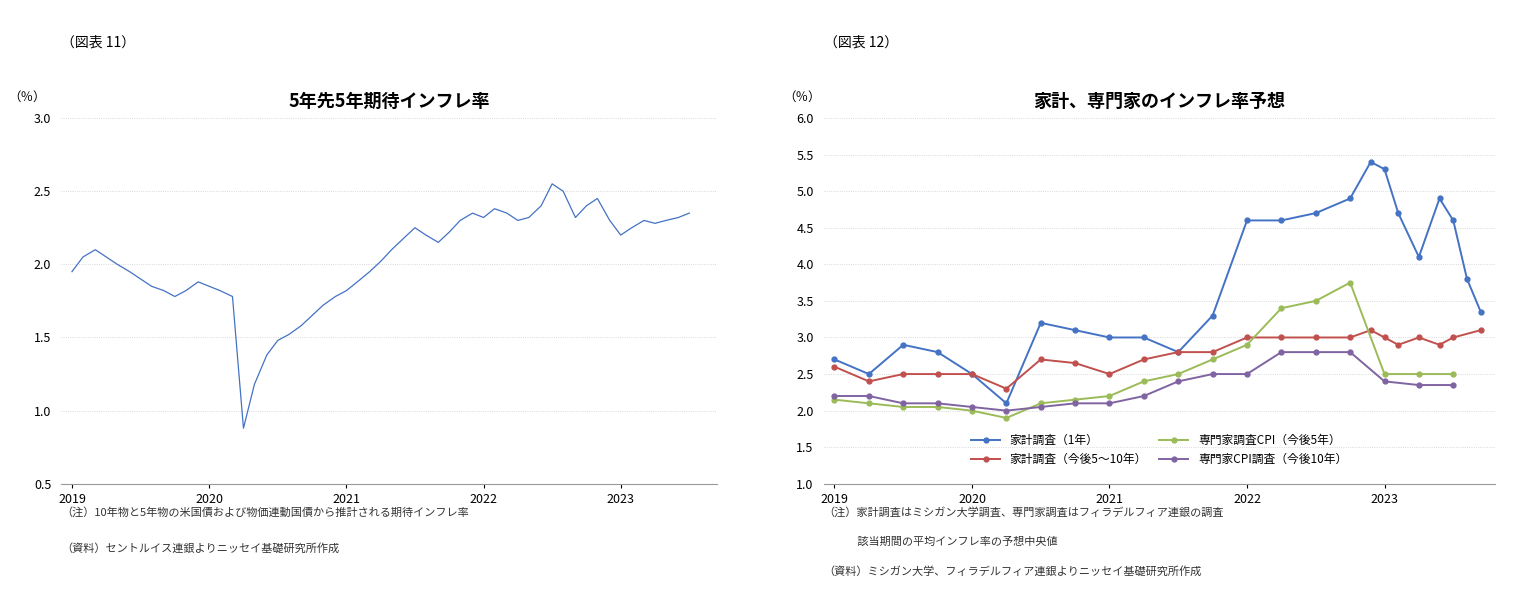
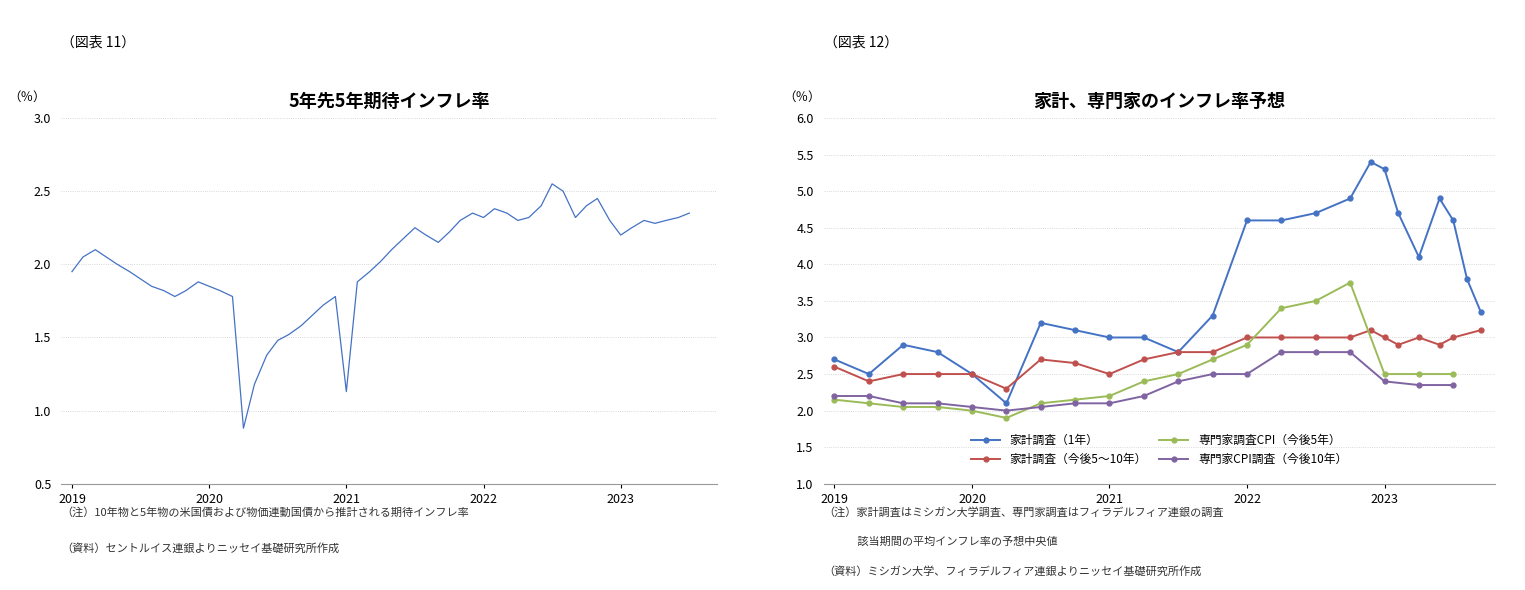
5年先5年期待インフレ率/2021: 1.82 -> 1.13
